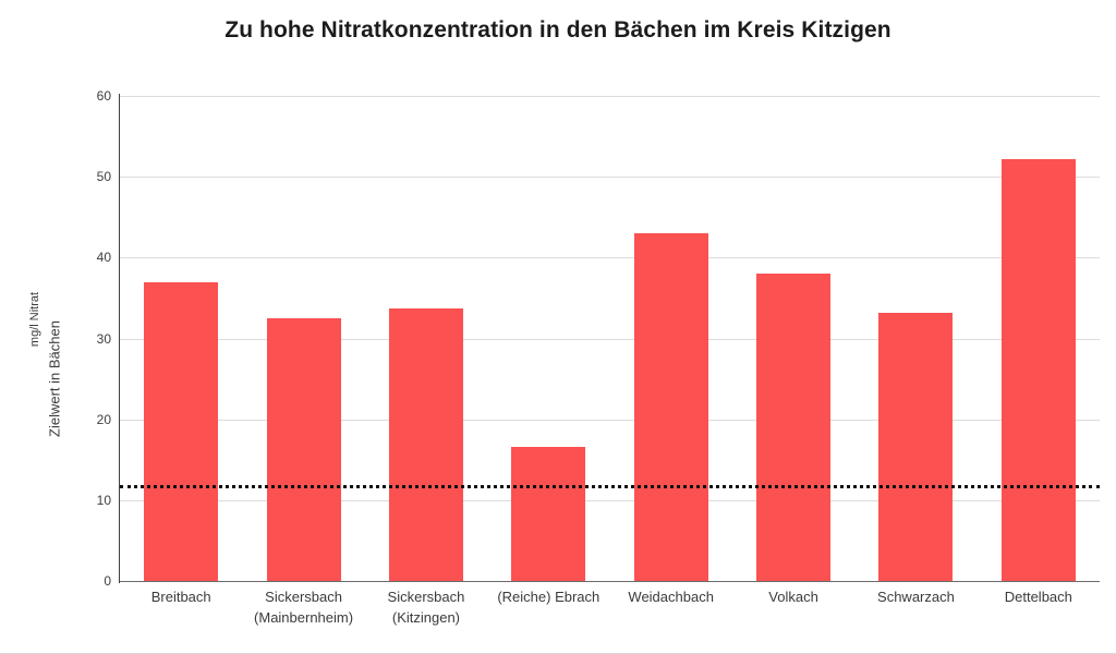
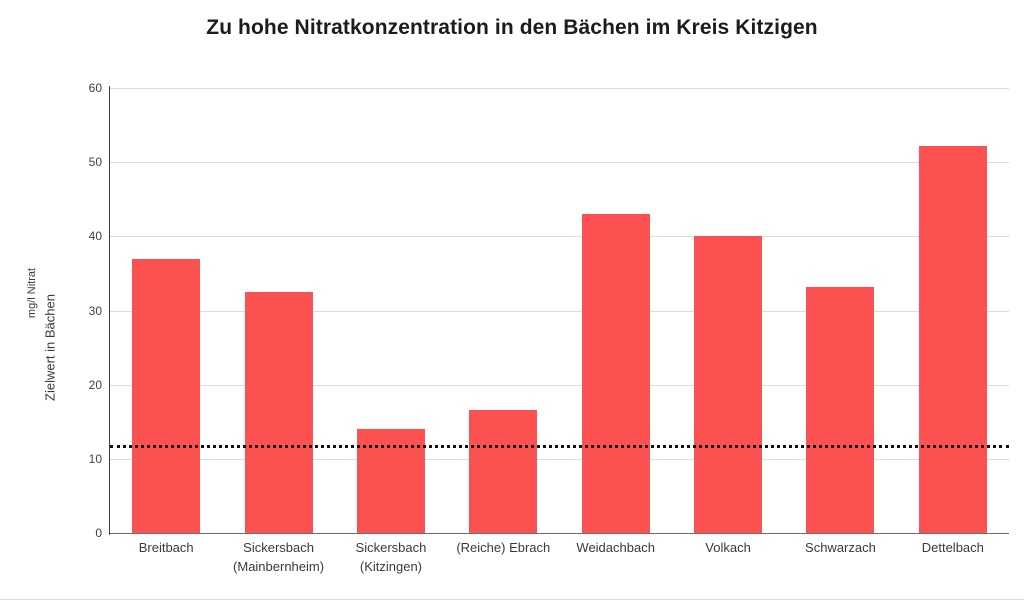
Sickersbach (Kitzingen): 34 -> 14
Volkach: 38 -> 40
